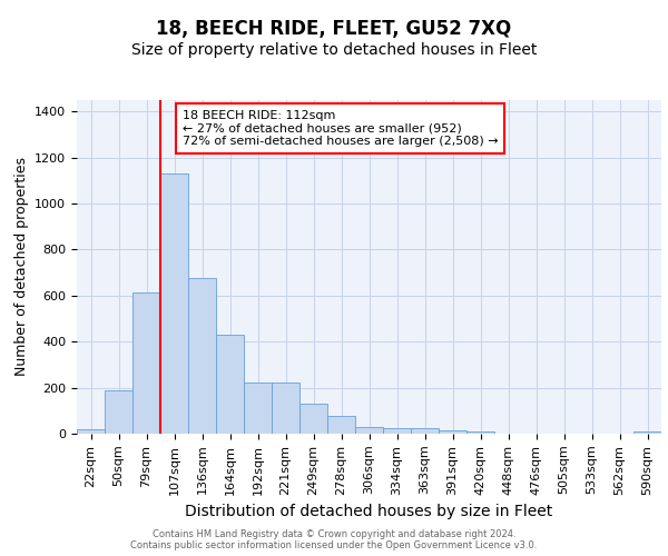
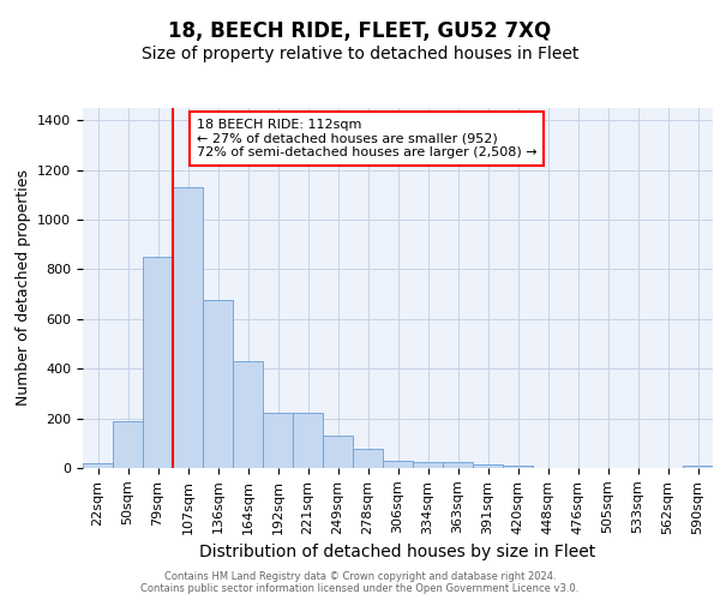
79sqm: 615 -> 850
